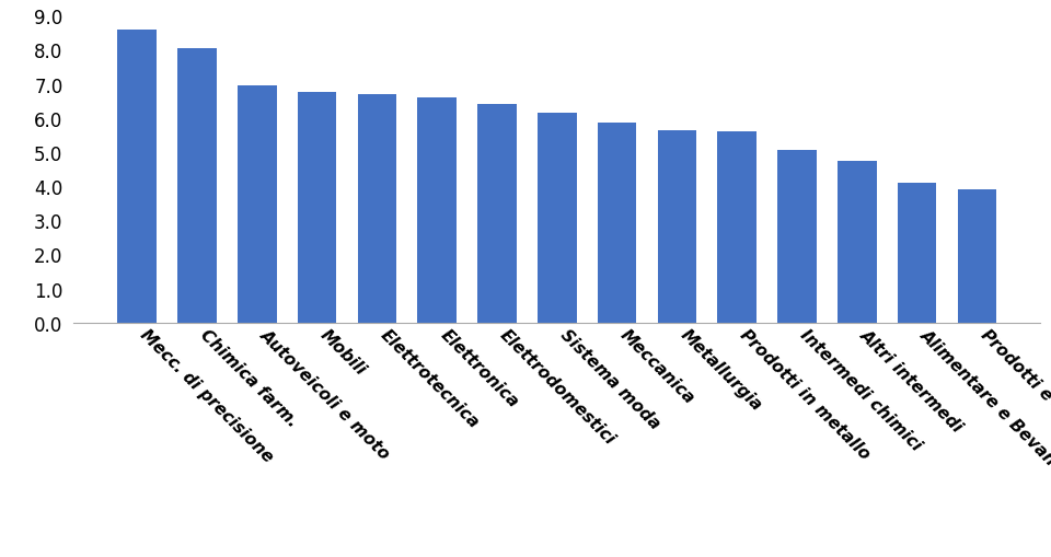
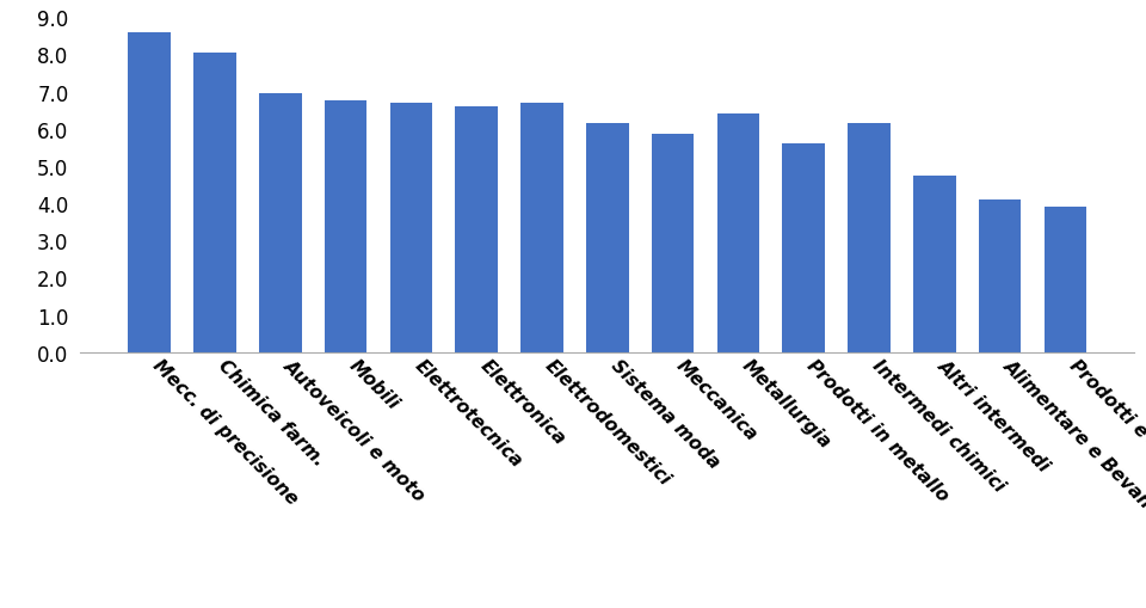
Elettrodomestici: 6.40 -> 6.70
Metallurgia: 5.65 -> 6.40
Intermedi chimici: 5.05 -> 6.15
